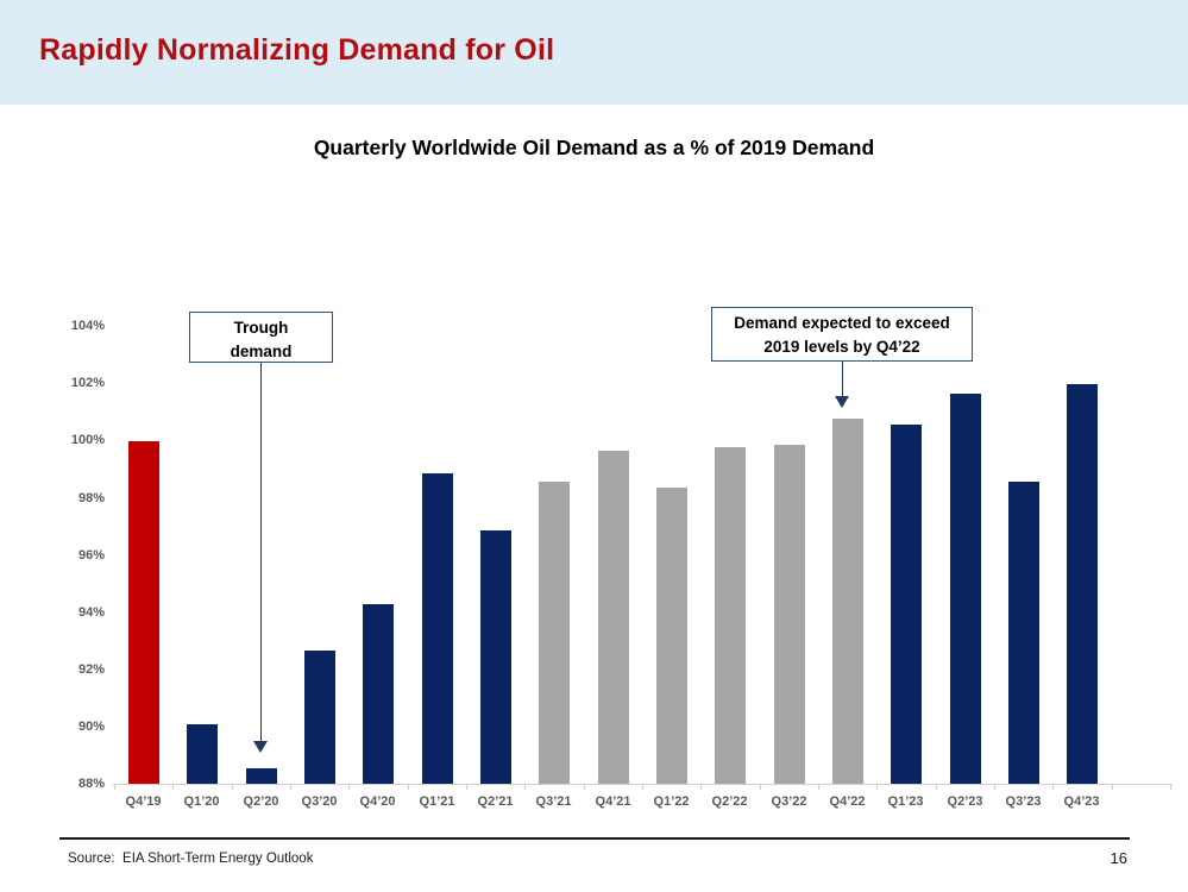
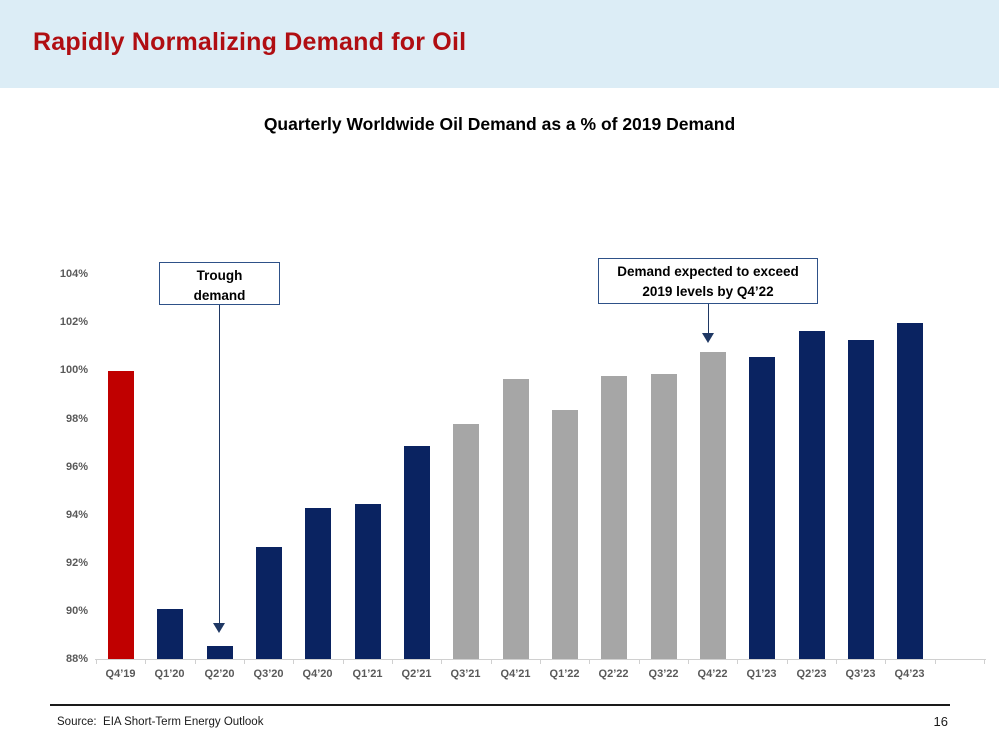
Q1’21: 98.9% -> 94.5%
Q3’21: 98.6% -> 97.8%
Q3’23: 98.6% -> 101.3%
